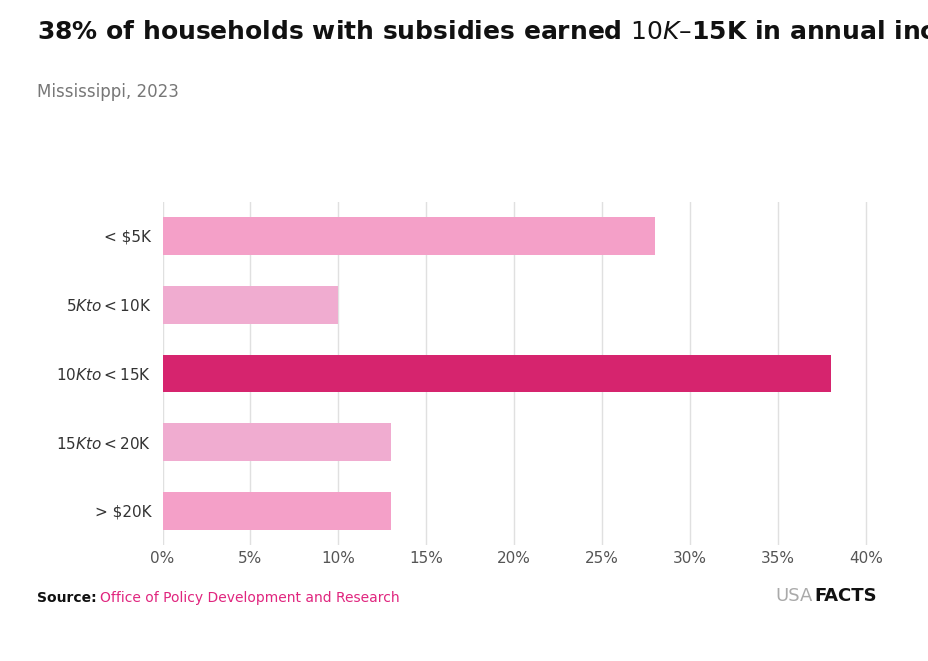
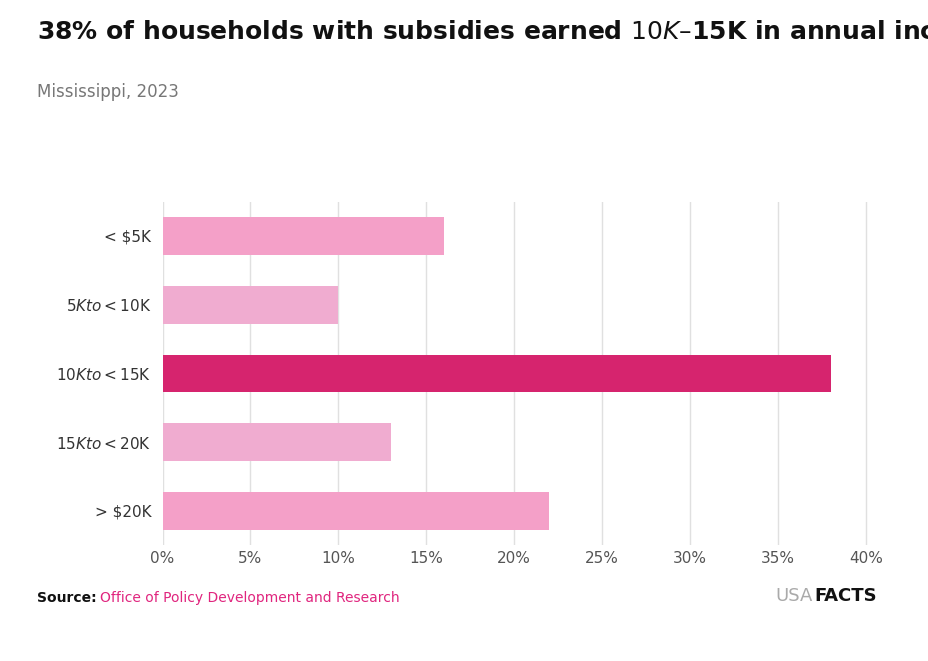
< $5K: 28% -> 16%
> $20K: 13% -> 22%
